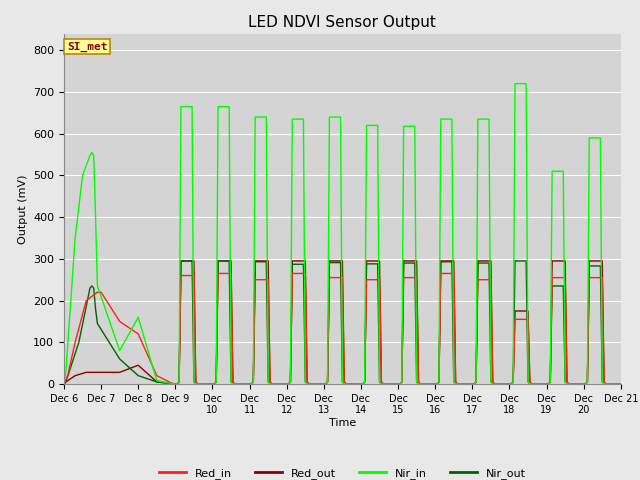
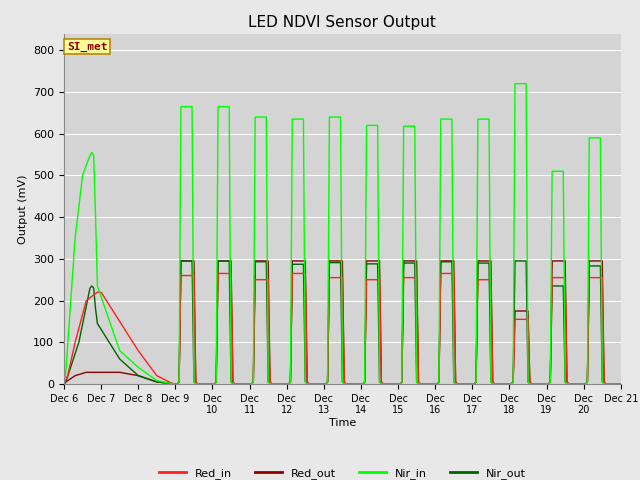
Red_in/Dec 8: 120 -> 80
Red_out/Dec 8: 45 -> 20
Nir_in/Dec 8: 160 -> 40
